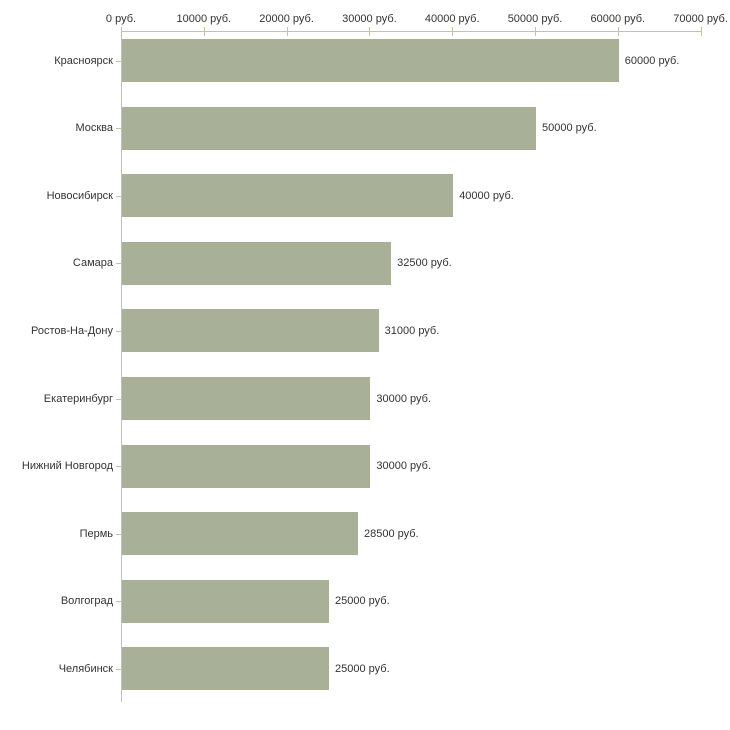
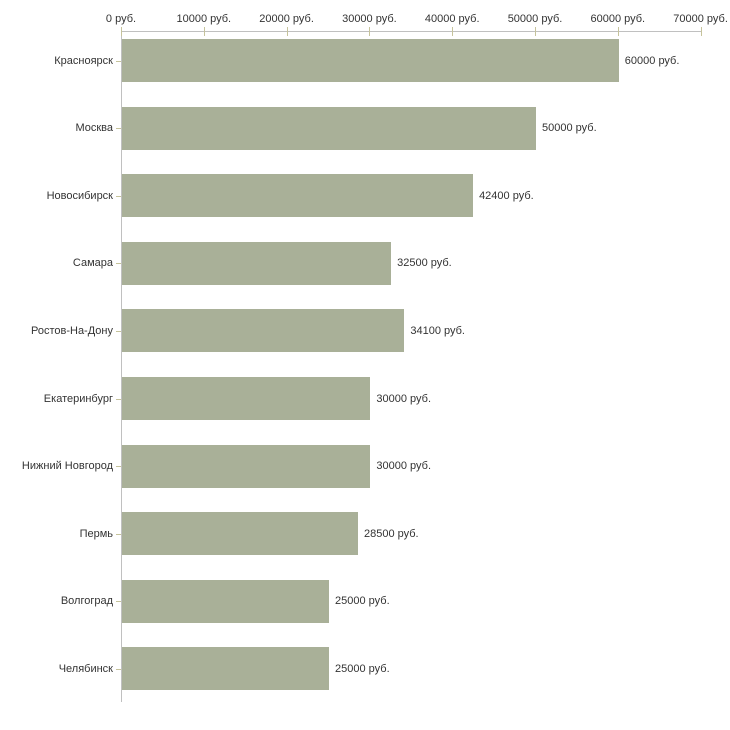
Новосибирск: 40000 -> 42400
Ростов-На-Дону: 31000 -> 34100
